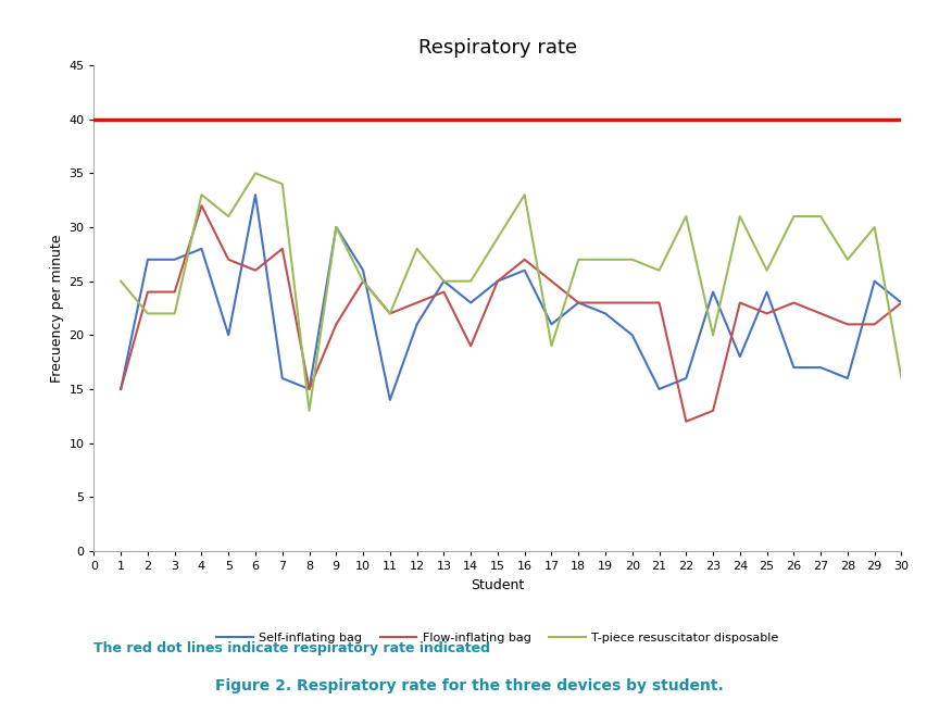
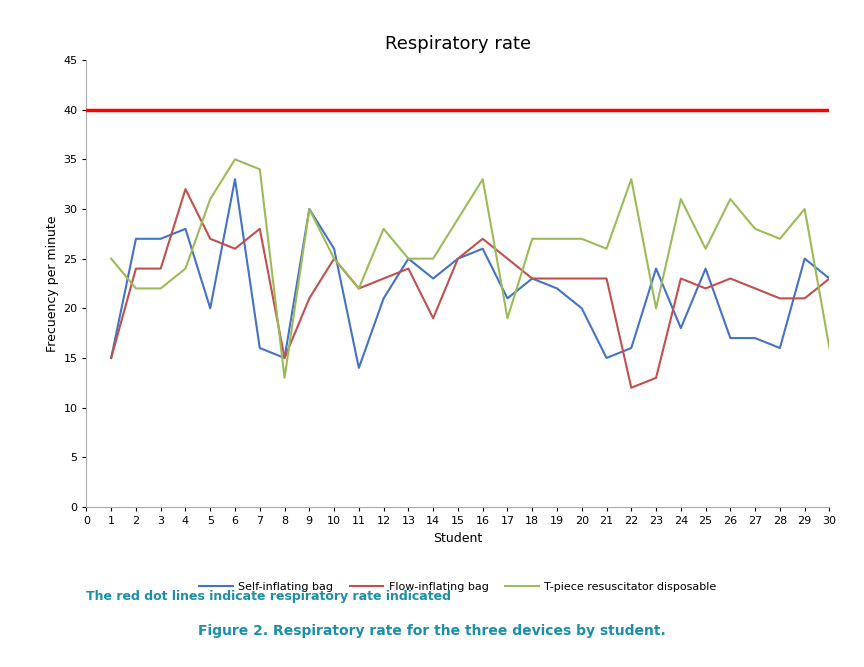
T-piece resuscitator disposable/4: 33 -> 24
T-piece resuscitator disposable/22: 31 -> 33
T-piece resuscitator disposable/27: 31 -> 28
